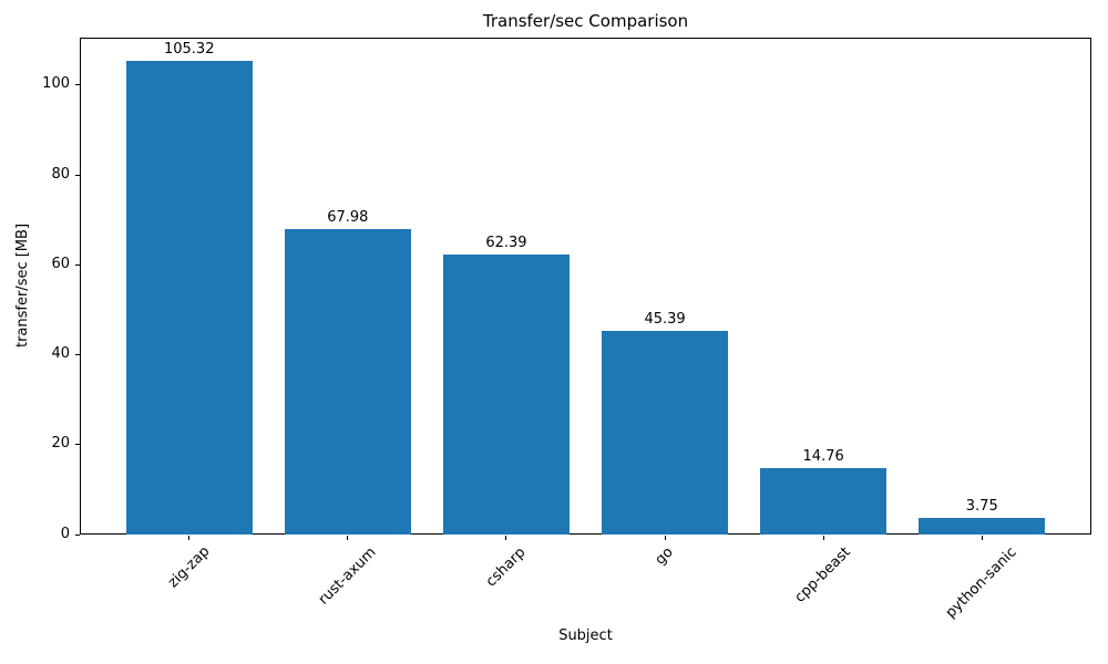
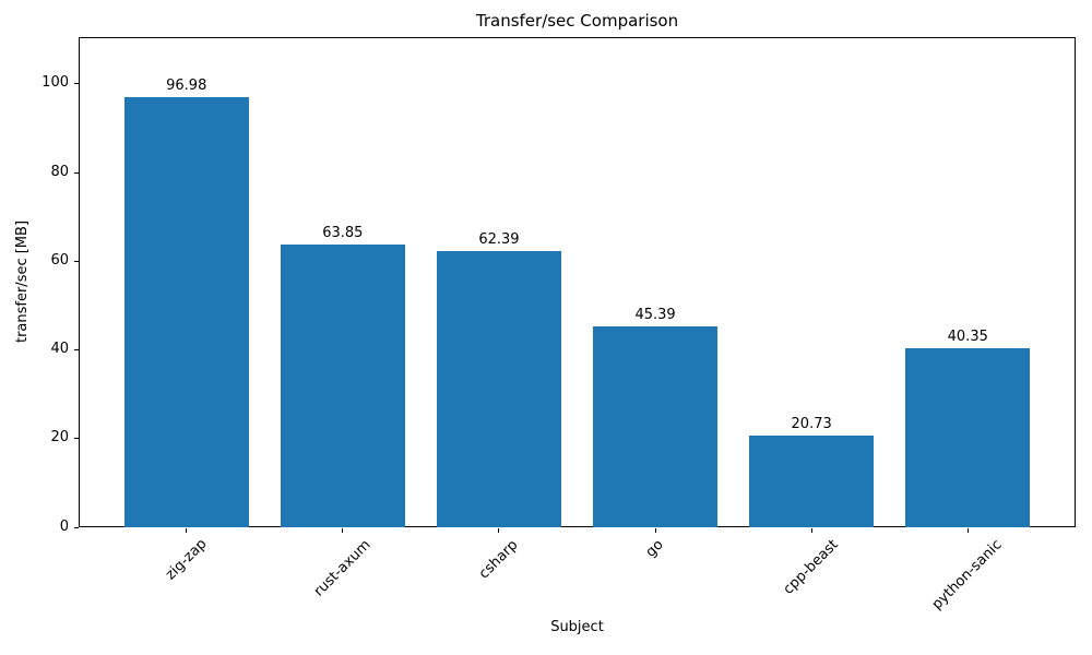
zig-zap: 105.32 -> 96.98
rust-axum: 67.98 -> 63.85
cpp-beast: 14.76 -> 20.73
python-sanic: 3.75 -> 40.35
